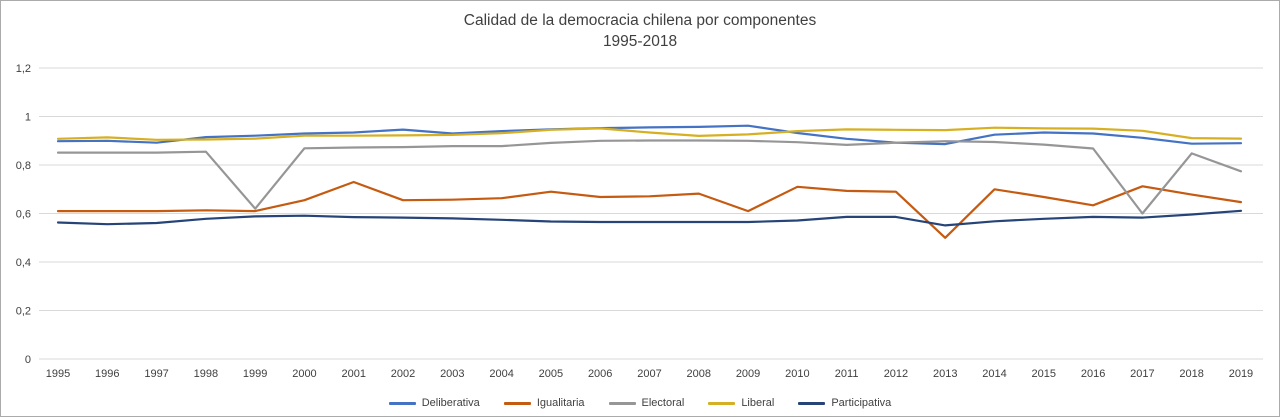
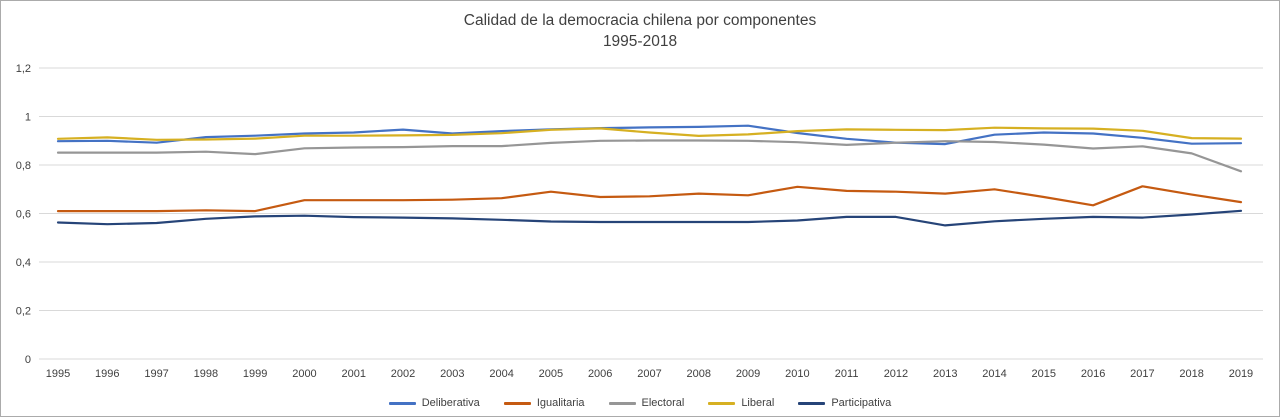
Electoral/1999: 0,62 -> 0,84
Igualitaria/2001: 0,73 -> 0,66
Igualitaria/2009: 0,61 -> 0,68
Igualitaria/2013: 0,50 -> 0,68
Electoral/2017: 0,60 -> 0,88
